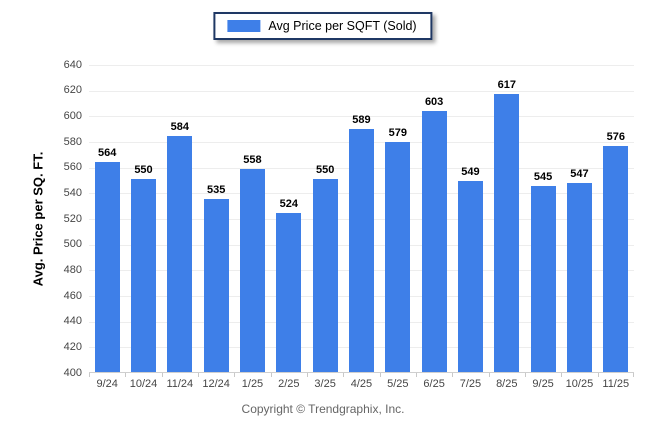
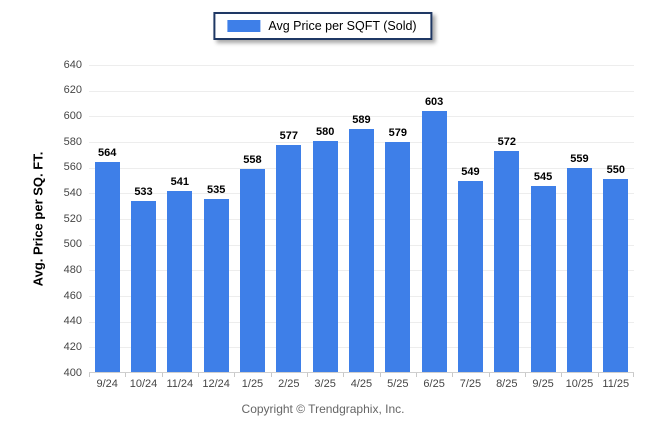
10/24: 550 -> 533
11/24: 584 -> 541
2/25: 524 -> 577
3/25: 550 -> 580
8/25: 617 -> 572
10/25: 547 -> 559
11/25: 576 -> 550
